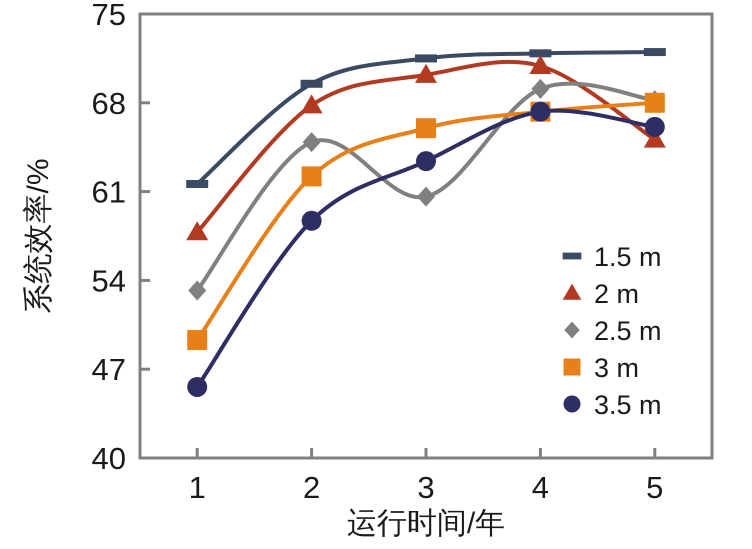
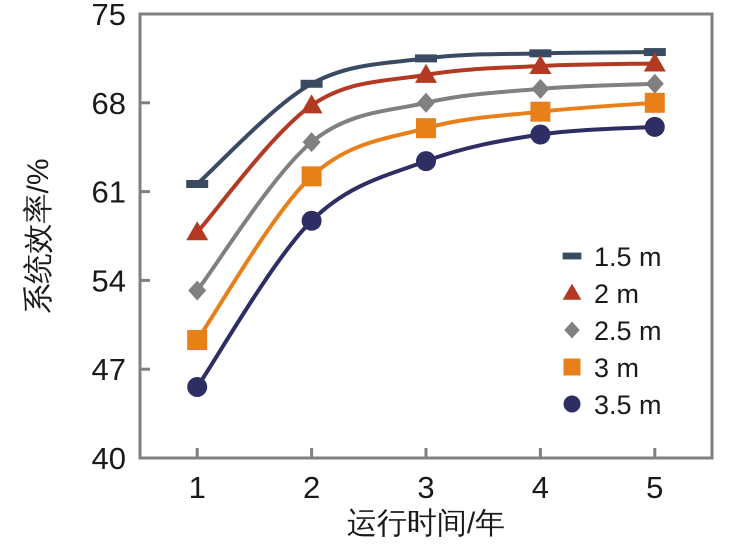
2.5 m/3: 60.6 -> 68.0
3.5 m/4: 67.3 -> 65.5
2 m/5: 65.1 -> 71.1
2.5 m/5: 68.2 -> 69.5
